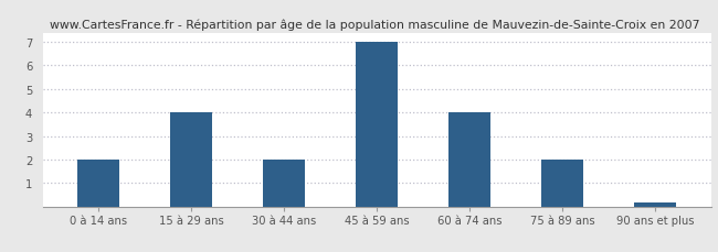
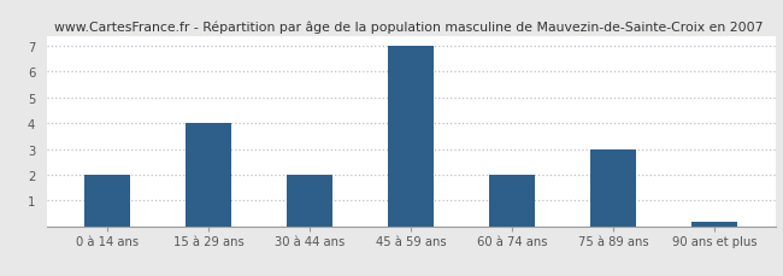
60 à 74 ans: 4.00 -> 2.00
75 à 89 ans: 2.00 -> 3.00
